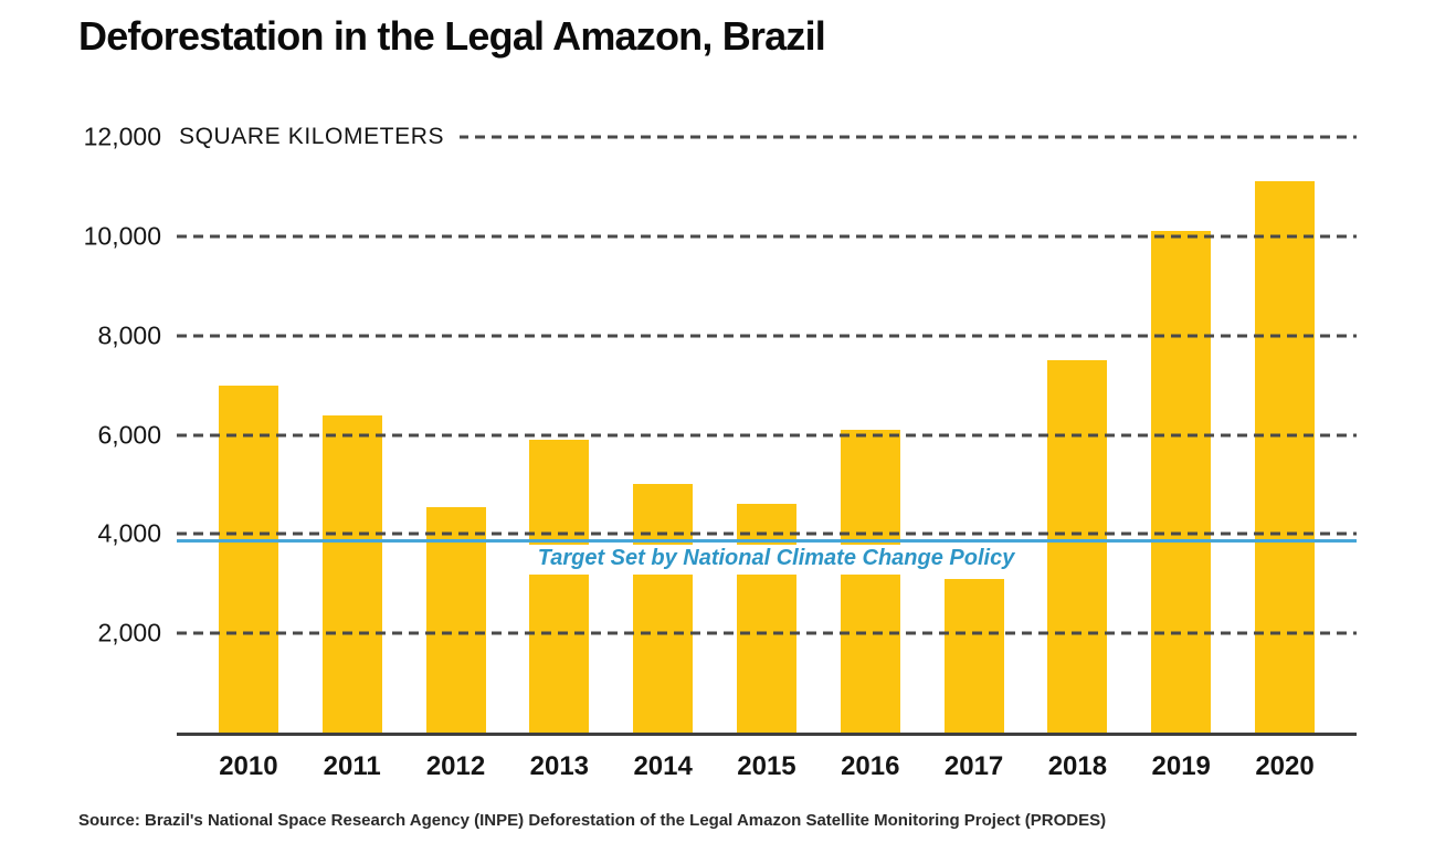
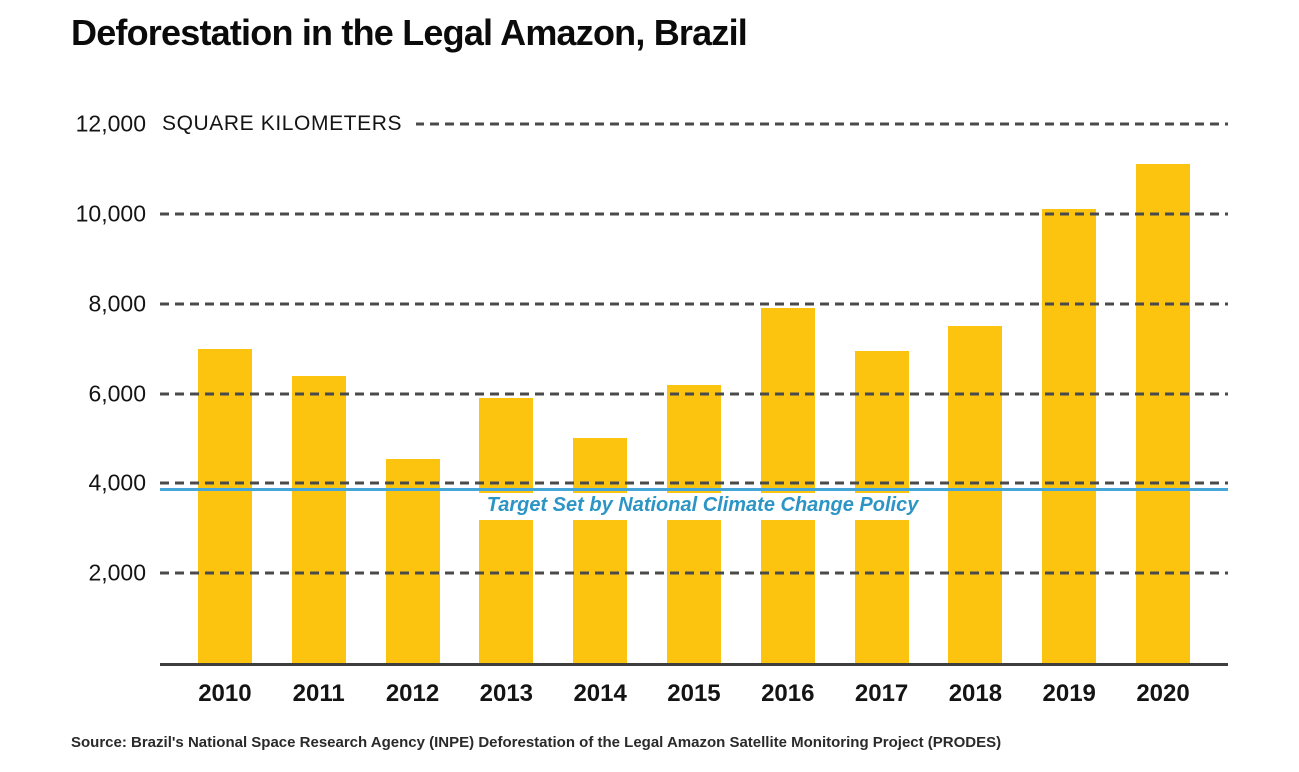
2015: 4600 -> 6200
2016: 6100 -> 7900
2017: 3100 -> 7000
